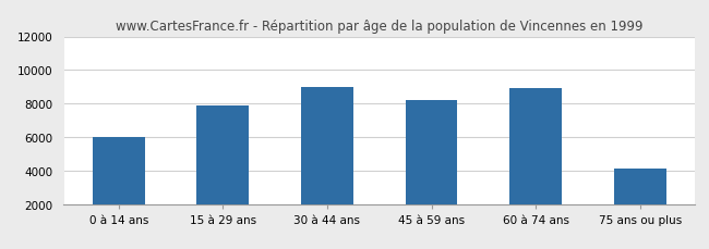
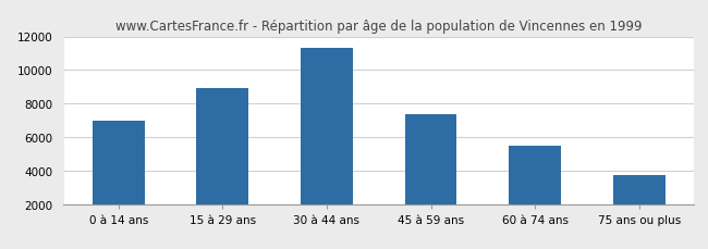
0 à 14 ans: 6000 -> 7000
15 à 29 ans: 7900 -> 9000
30 à 44 ans: 9000 -> 11300
45 à 59 ans: 8200 -> 7400
60 à 74 ans: 8900 -> 5500
75 ans ou plus: 4100 -> 3700
